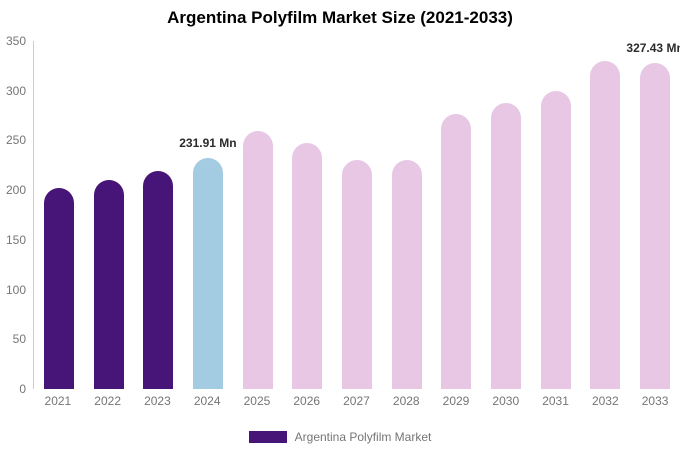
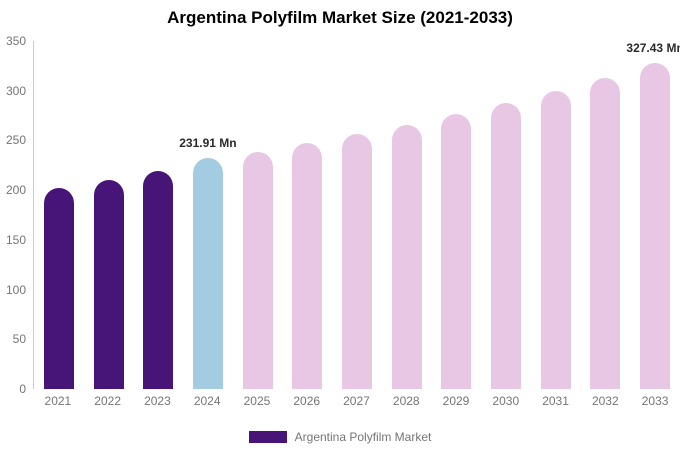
2025: 260 -> 240
2027: 230 -> 260
2028: 230 -> 270
2032: 330 -> 310
